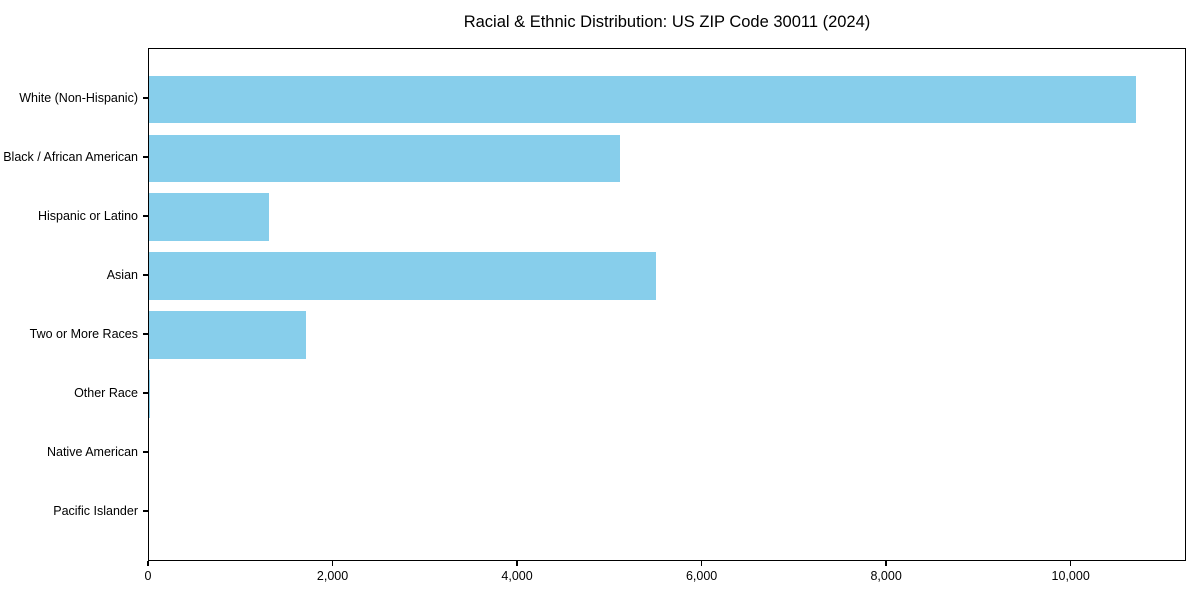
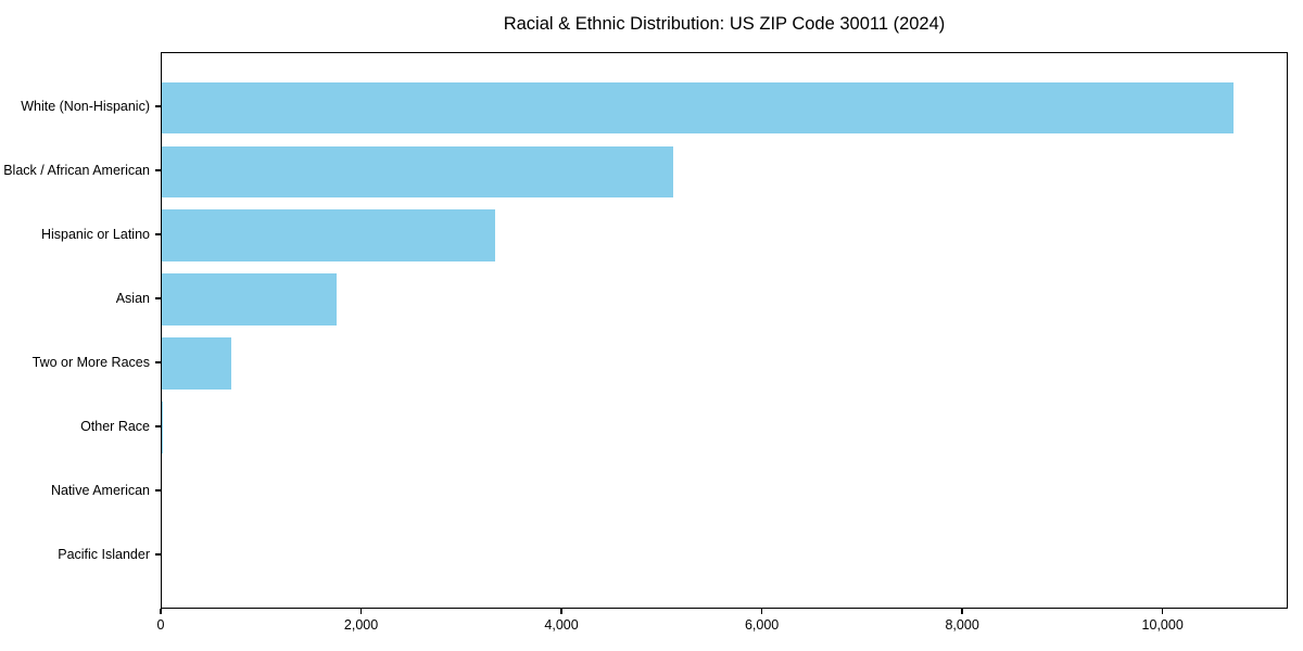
Hispanic or Latino: 1300 -> 3300
Asian: 5500 -> 1700
Two or More Races: 1700 -> 700
